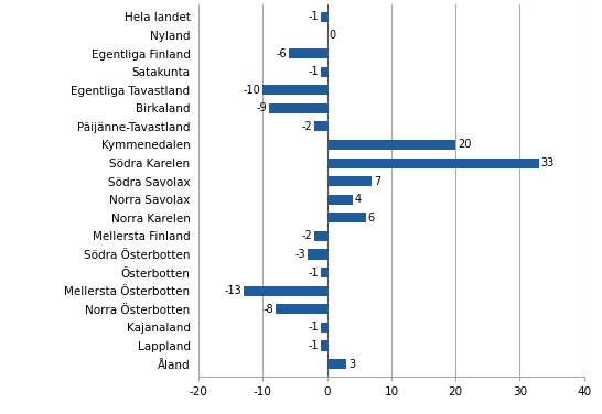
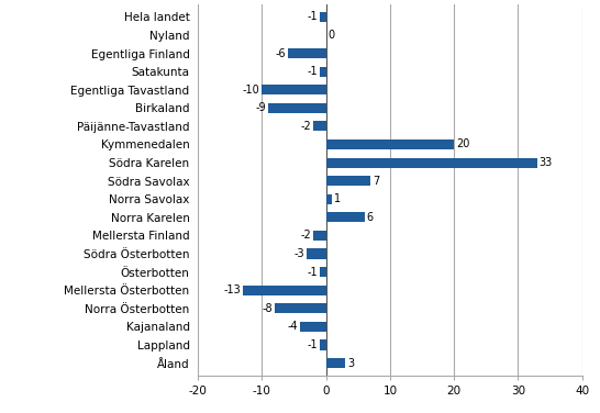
Norra Savolax: 4 -> 1
Kajanaland: -1 -> -4
